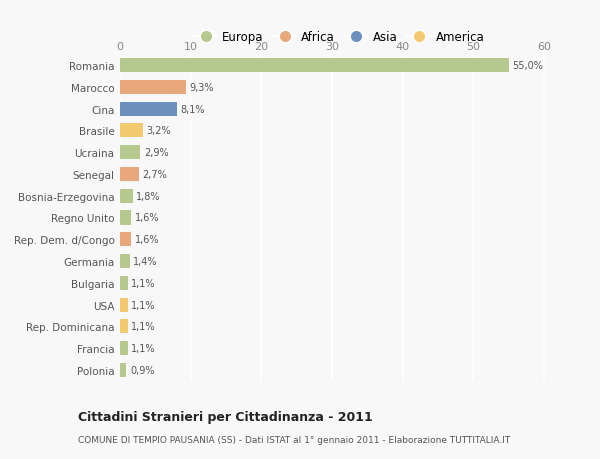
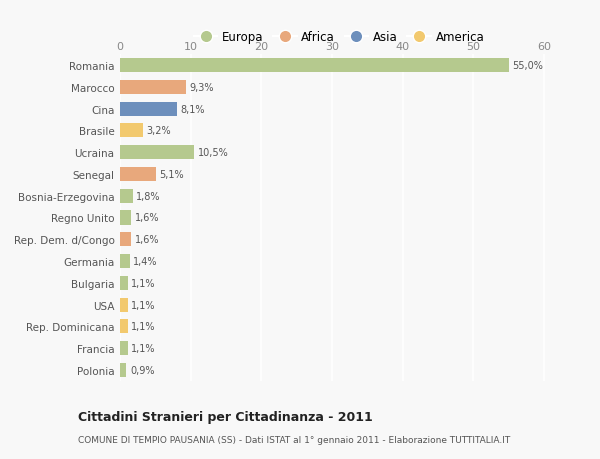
Ucraina: 2,9% -> 10,5%
Senegal: 2,7% -> 5,1%
